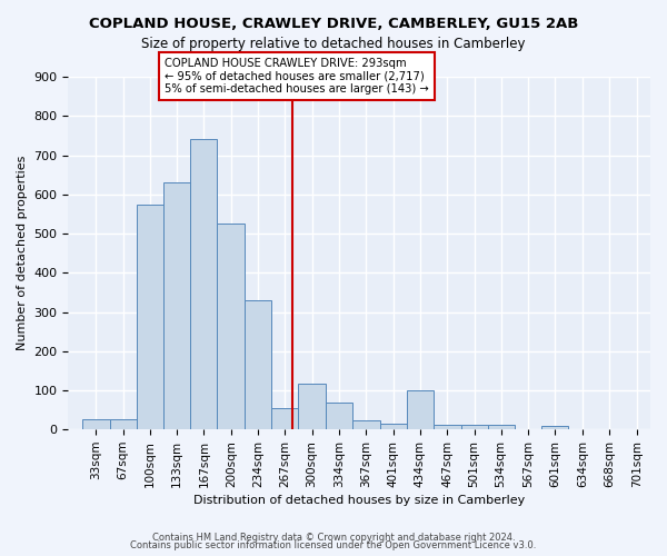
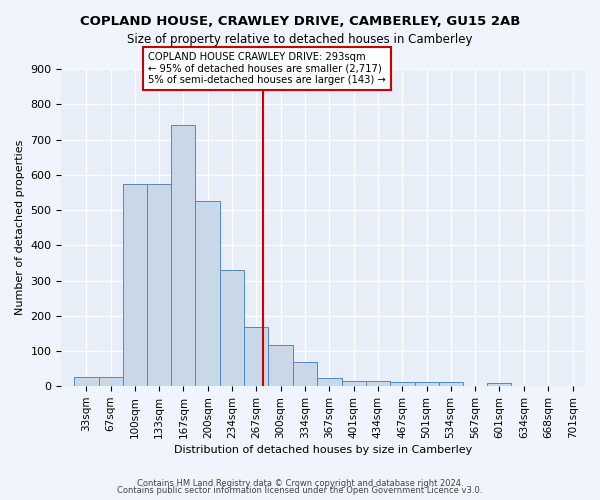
133sqm: 630 -> 575
267sqm: 55 -> 168
434sqm: 100 -> 14
